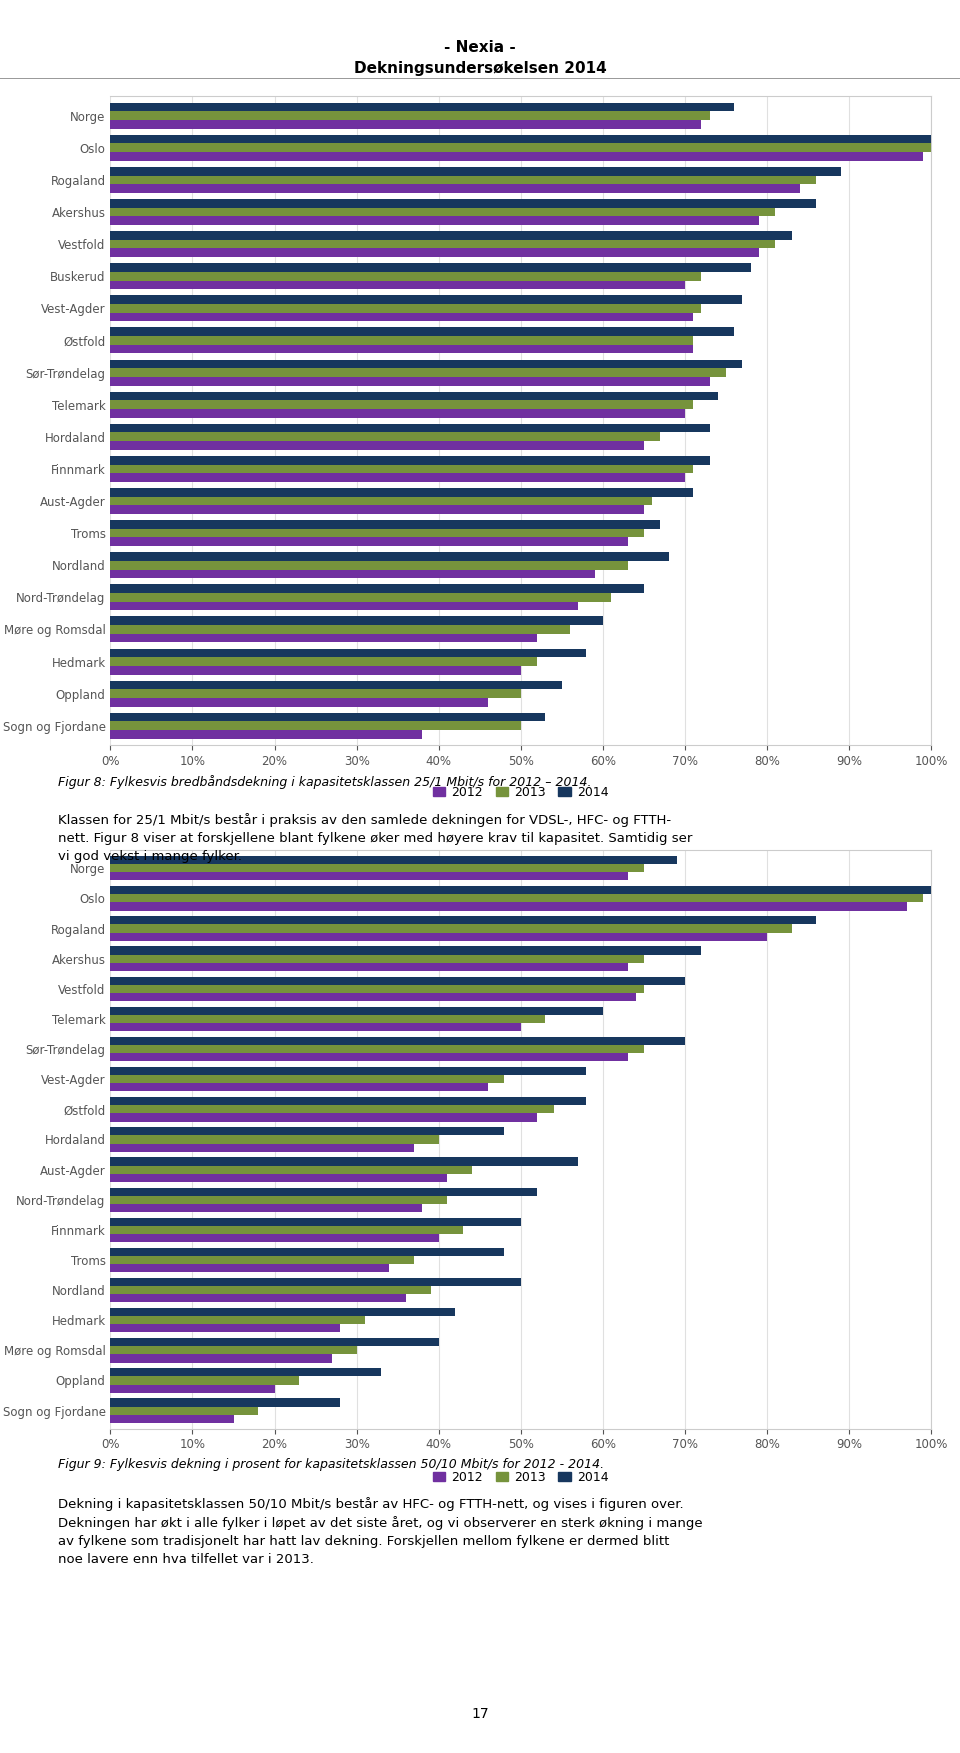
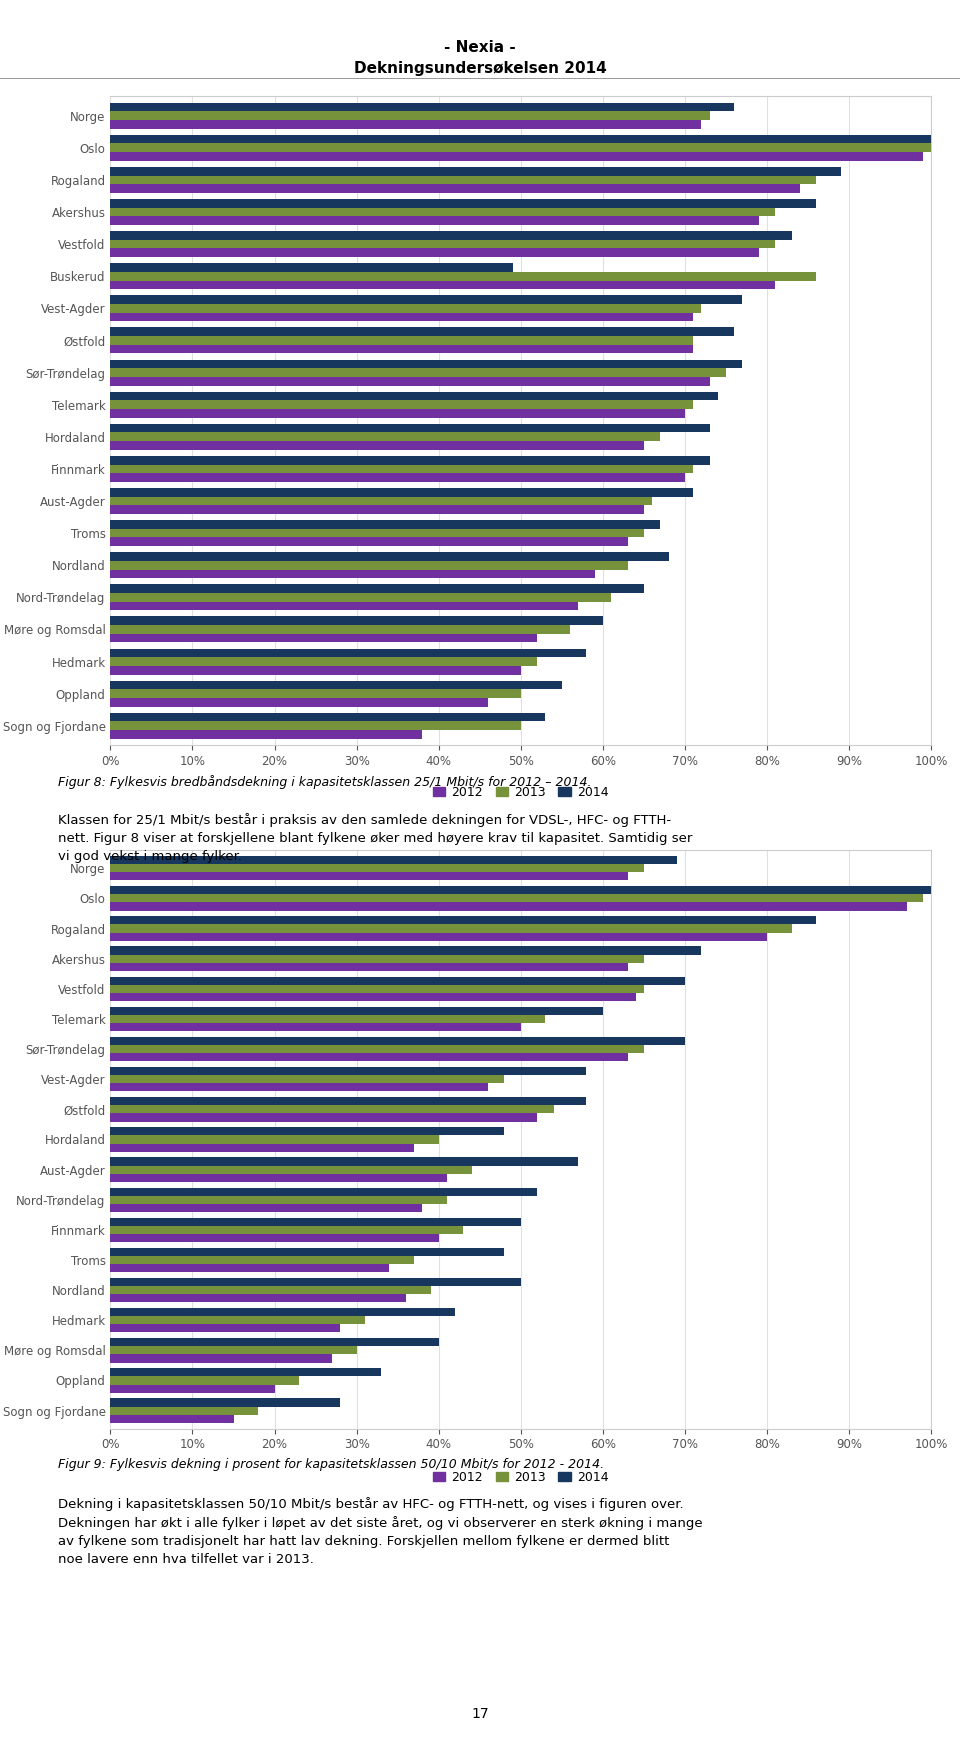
2014/Buskerud: 78% -> 49%
2013/Buskerud: 72% -> 86%
2012/Buskerud: 70% -> 81%
